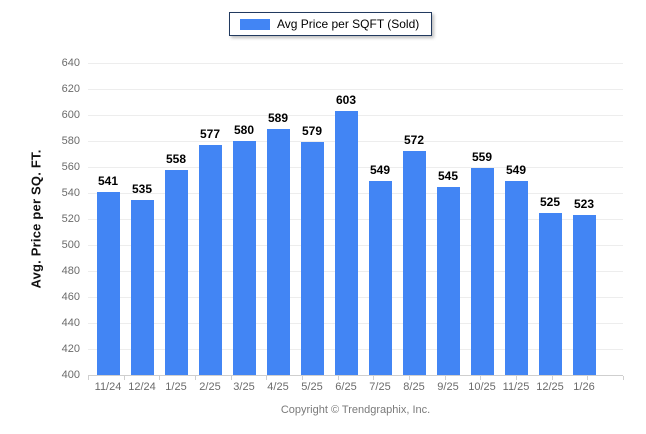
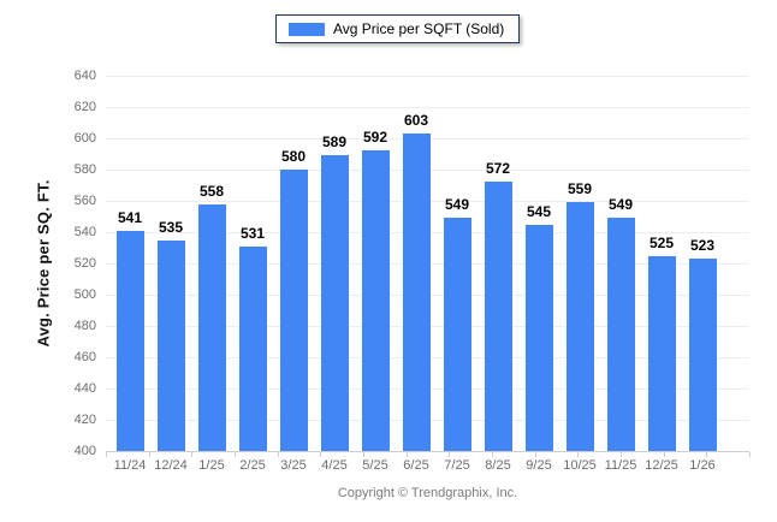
2/25: 577 -> 531
5/25: 579 -> 592
